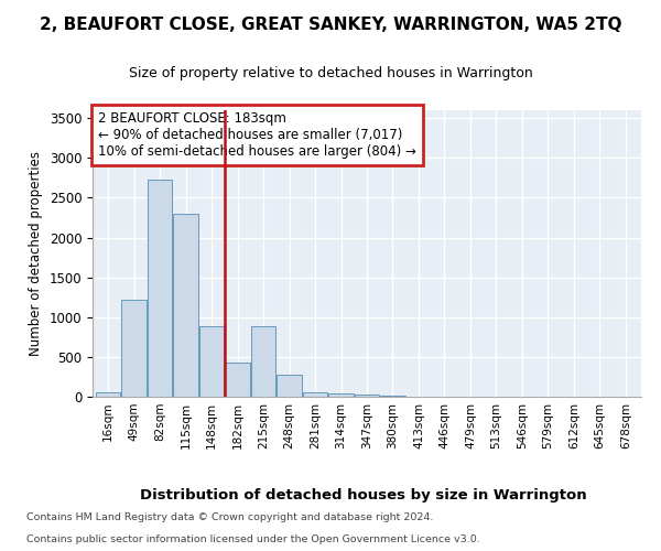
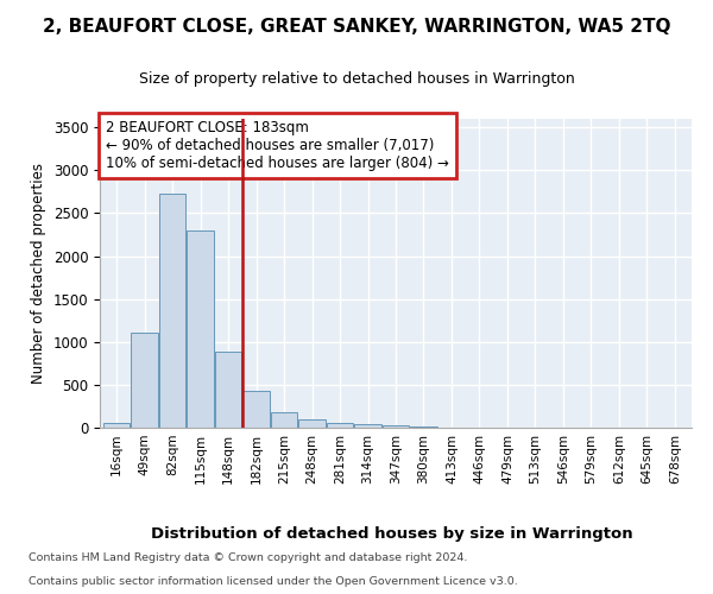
49sqm: 1220 -> 1110
215sqm: 880 -> 180
248sqm: 280 -> 100
